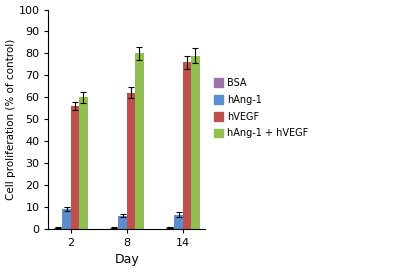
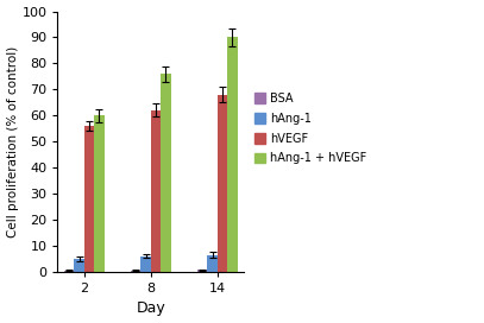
hAng-1/2: 9.0 -> 5.0
hAng-1 + hVEGF/8: 80 -> 76
hVEGF/14: 76 -> 68
hAng-1 + hVEGF/14: 79 -> 90
